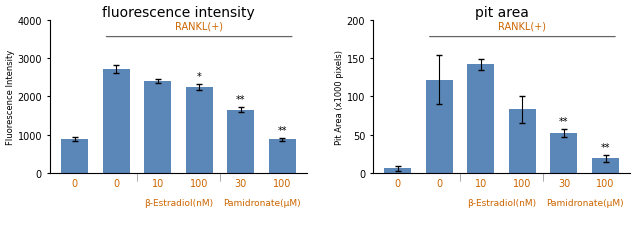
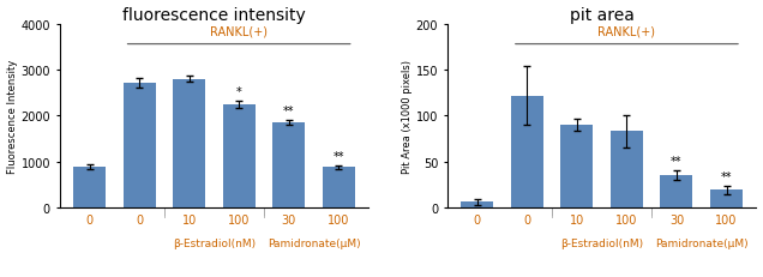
fluorescence intensity/10: 2400 -> 2800
fluorescence intensity/30: 1650 -> 1850
pit area/10: 142 -> 90
pit area/30: 52 -> 35
